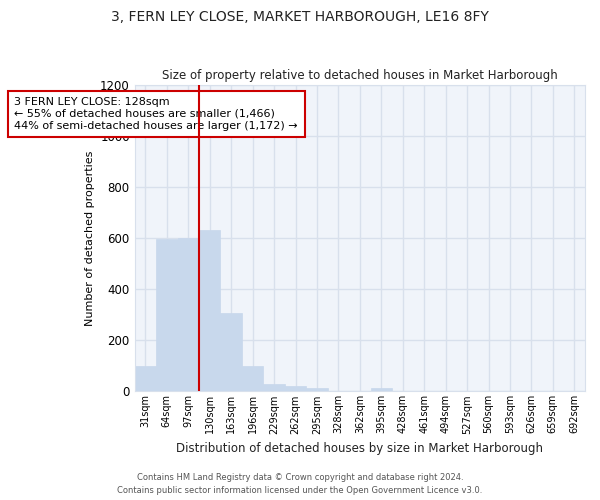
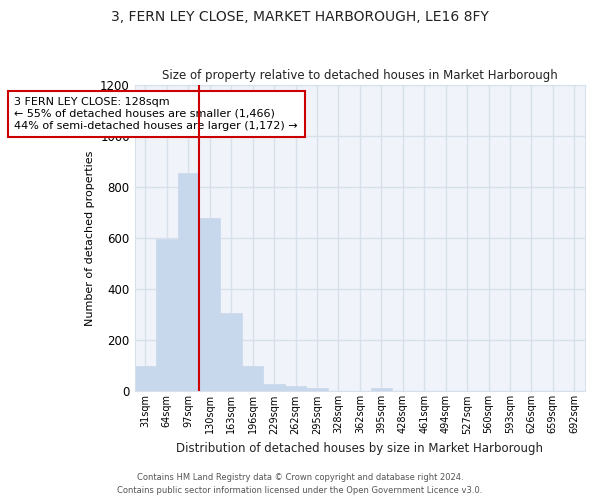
97sqm: 600 -> 855
130sqm: 630 -> 680
